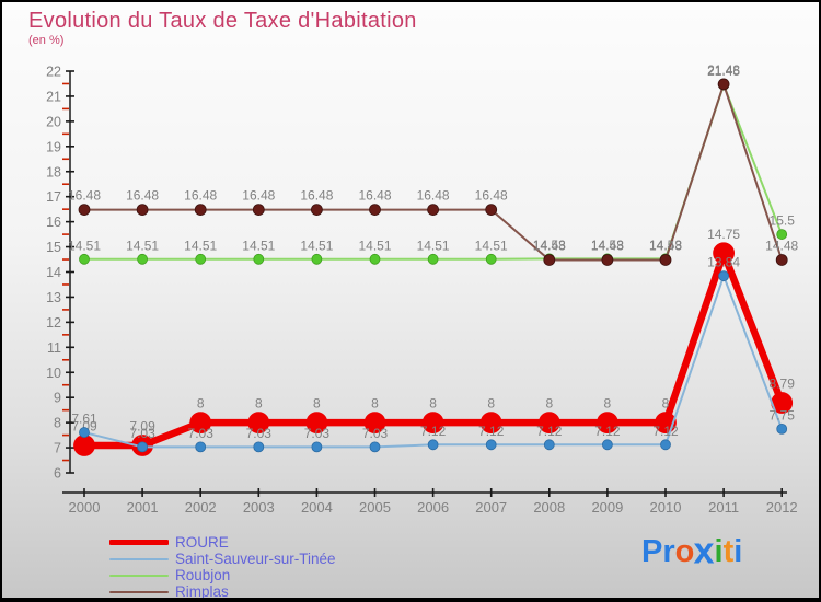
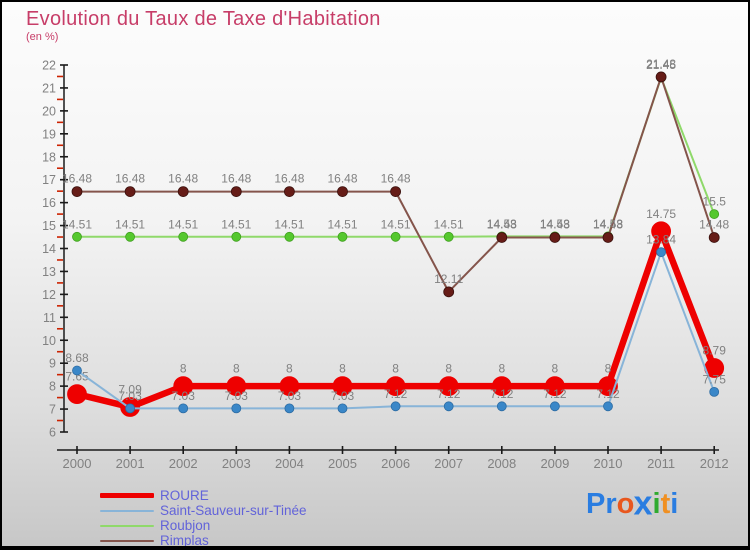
ROURE/2000: 7.09 -> 7.65
Saint-Sauveur-sur-Tinée/2000: 7.61 -> 8.68
Rimplas/2007: 16.48 -> 12.11
